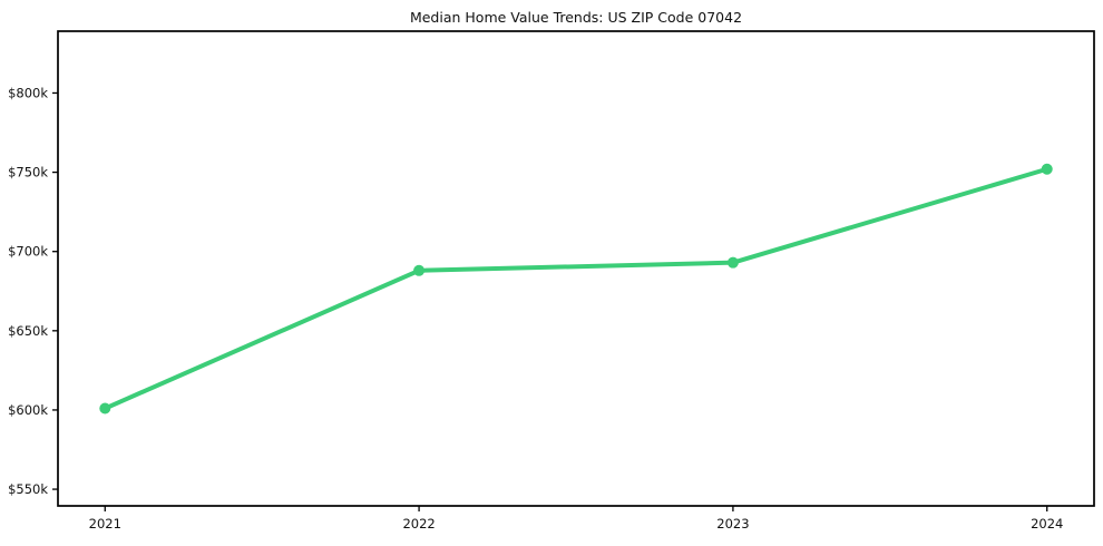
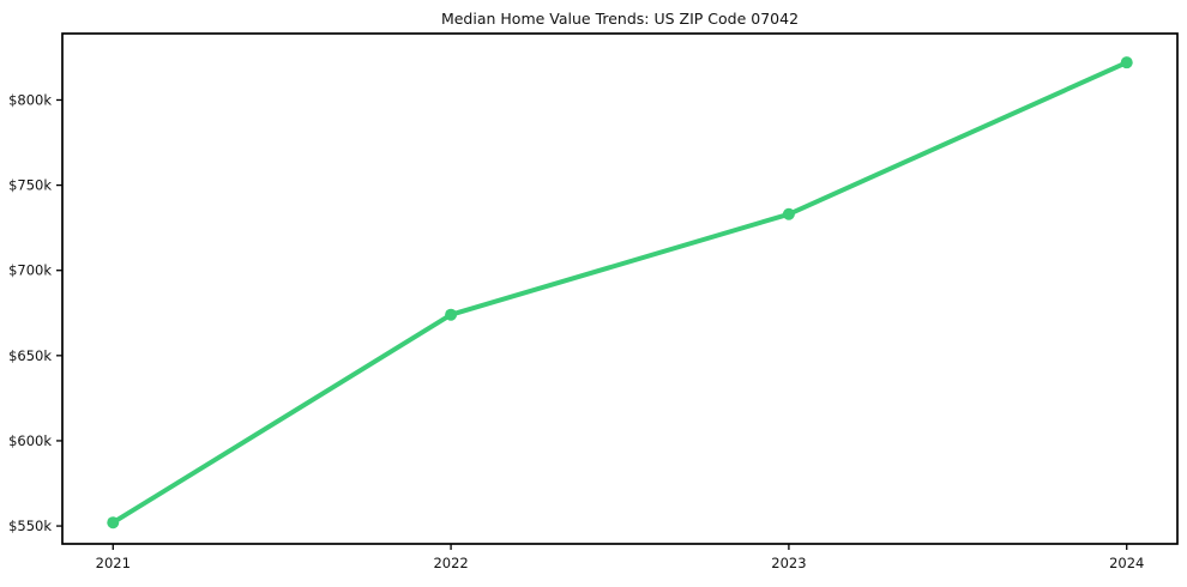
2021: $601k -> $552k
2022: $688k -> $674k
2023: $693k -> $733k
2024: $752k -> $822k
